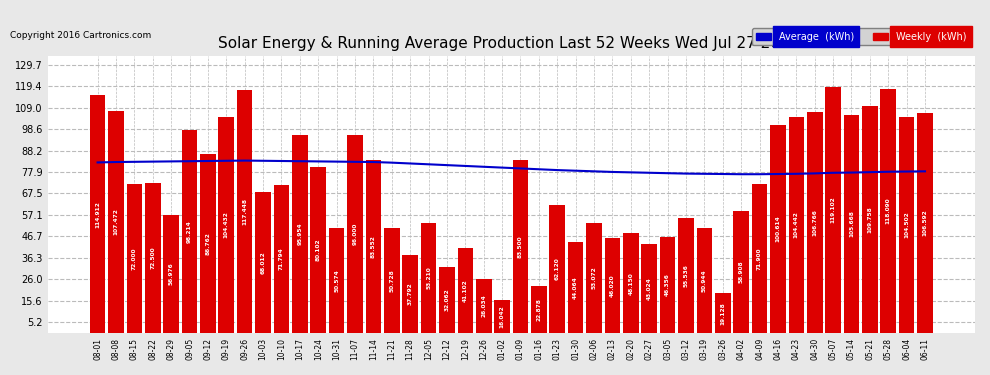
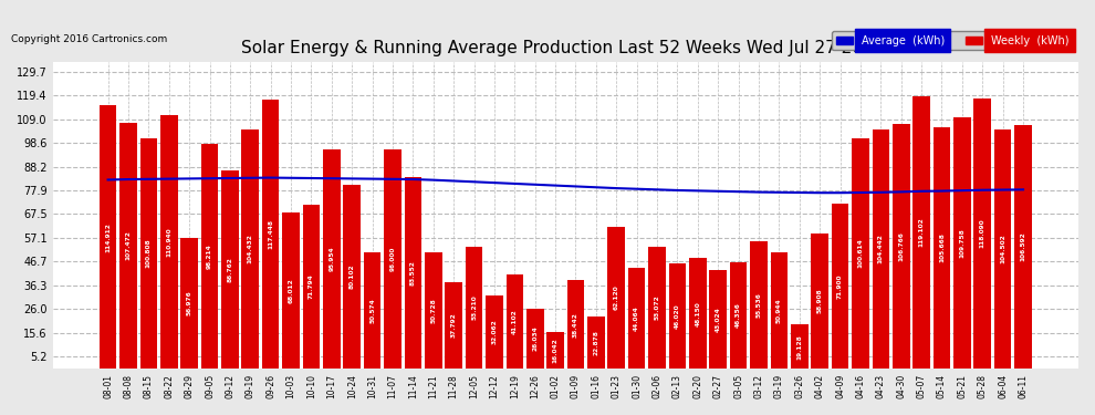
Weekly (kWh)/08-15: 72.0 -> 100.8
Weekly (kWh)/08-22: 72.5 -> 110.9
Weekly (kWh)/01-09: 83.5 -> 38.4
